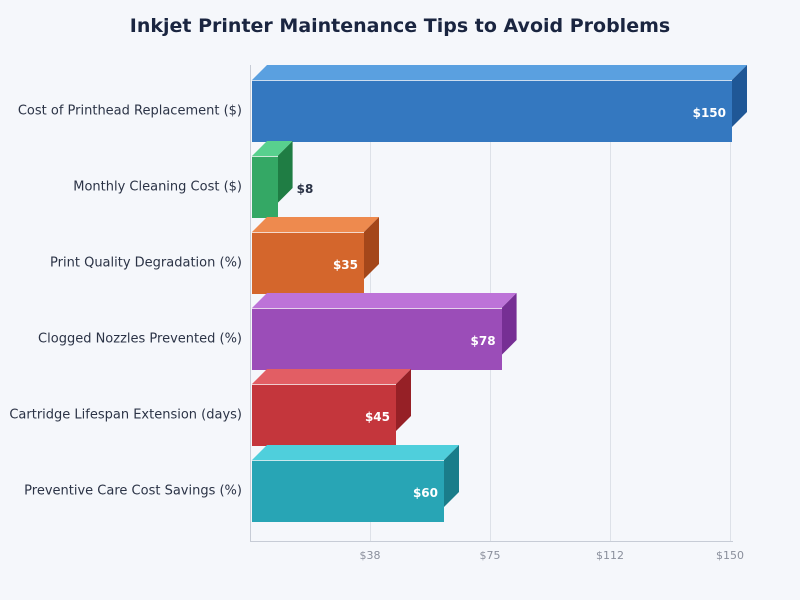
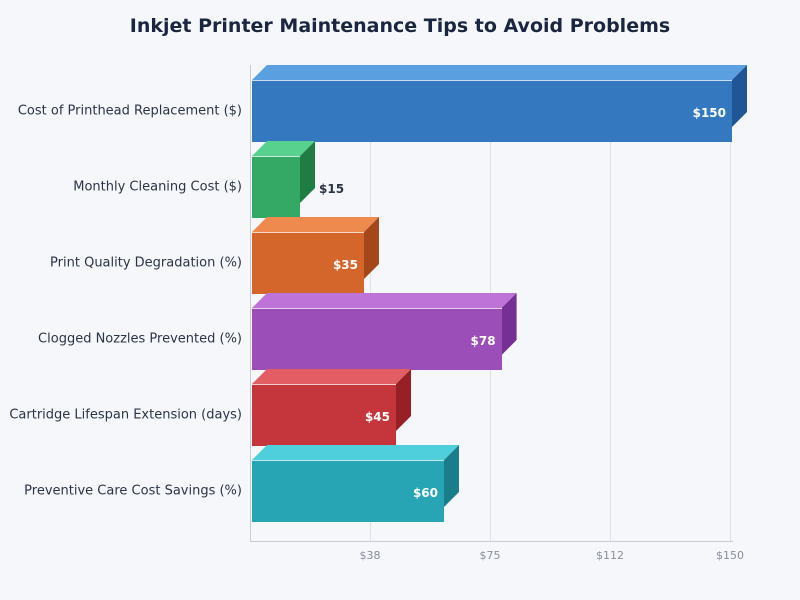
Monthly Cleaning Cost ($): $8 -> $15
